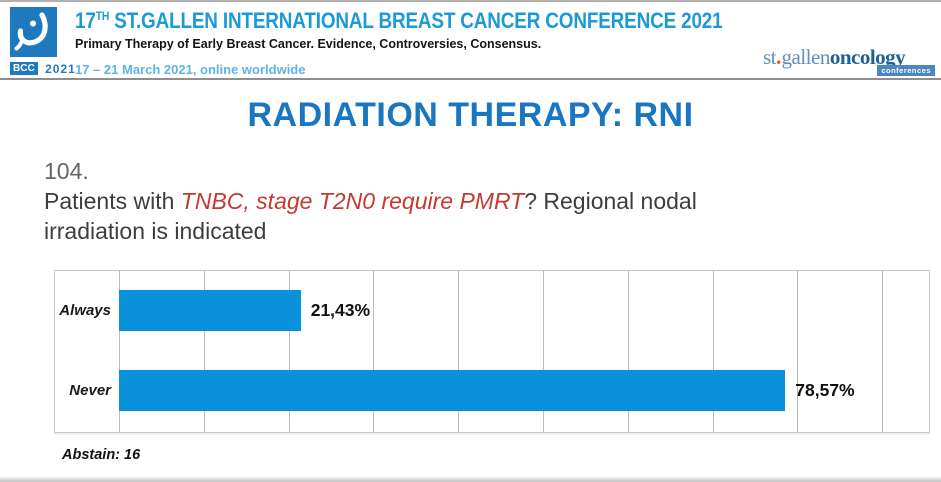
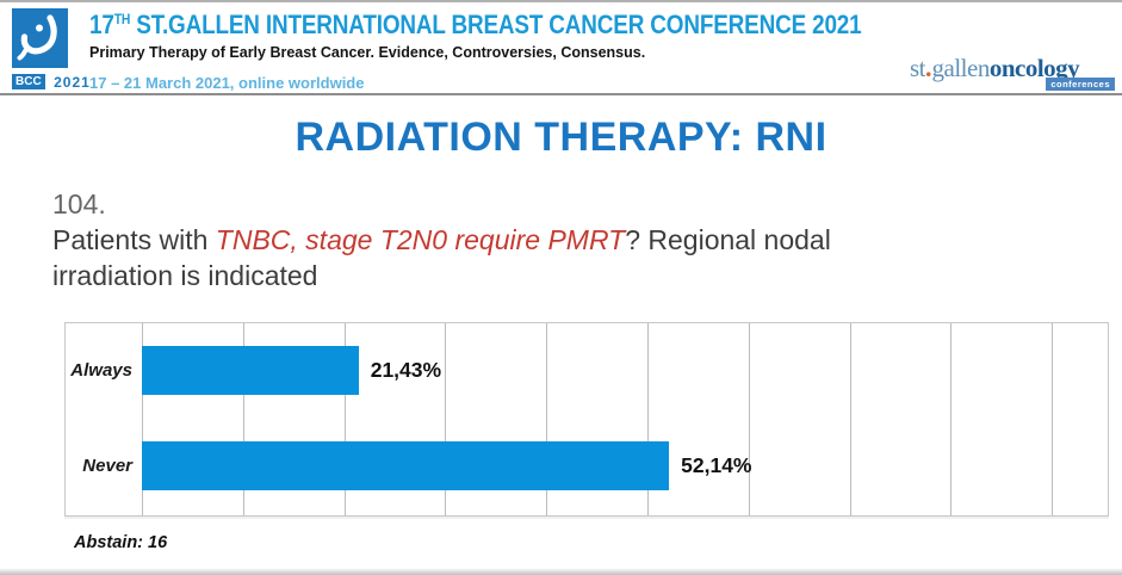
Never: 78,57% -> 52,14%
